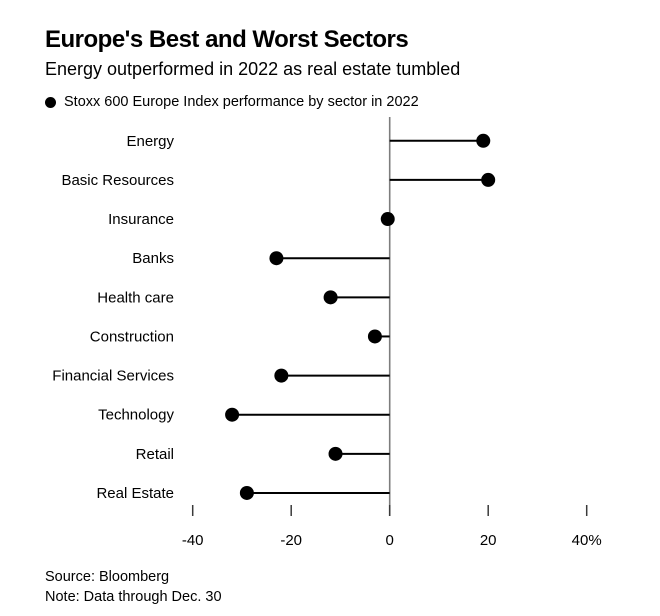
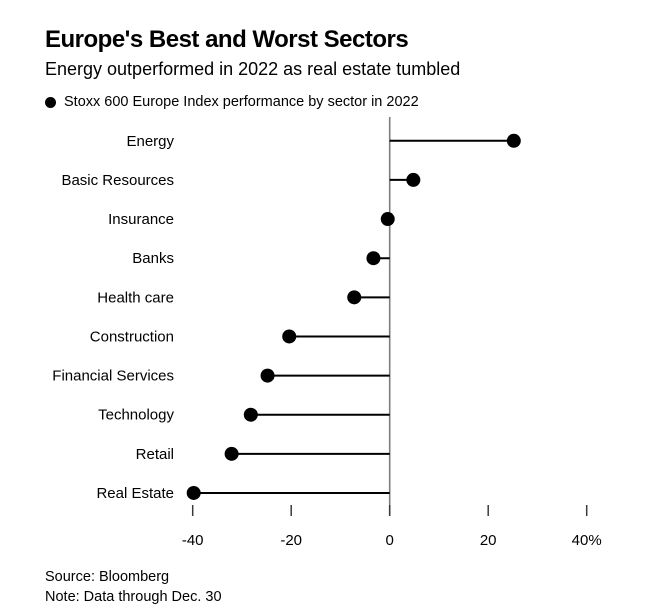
Energy: 19% -> 25%
Basic Resources: 20% -> 5%
Banks: -23% -> -3%
Health care: -12% -> -7%
Construction: -3% -> -20%
Financial Services: -22% -> -25%
Technology: -32% -> -28%
Retail: -11% -> -32%
Real Estate: -29% -> -40%
